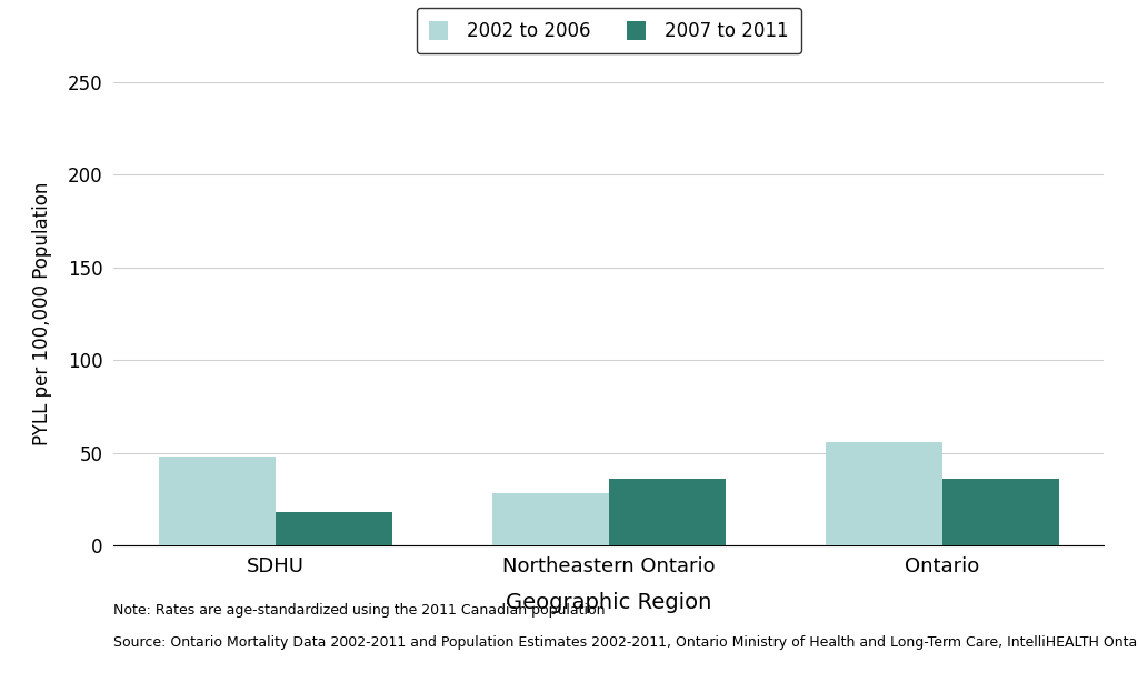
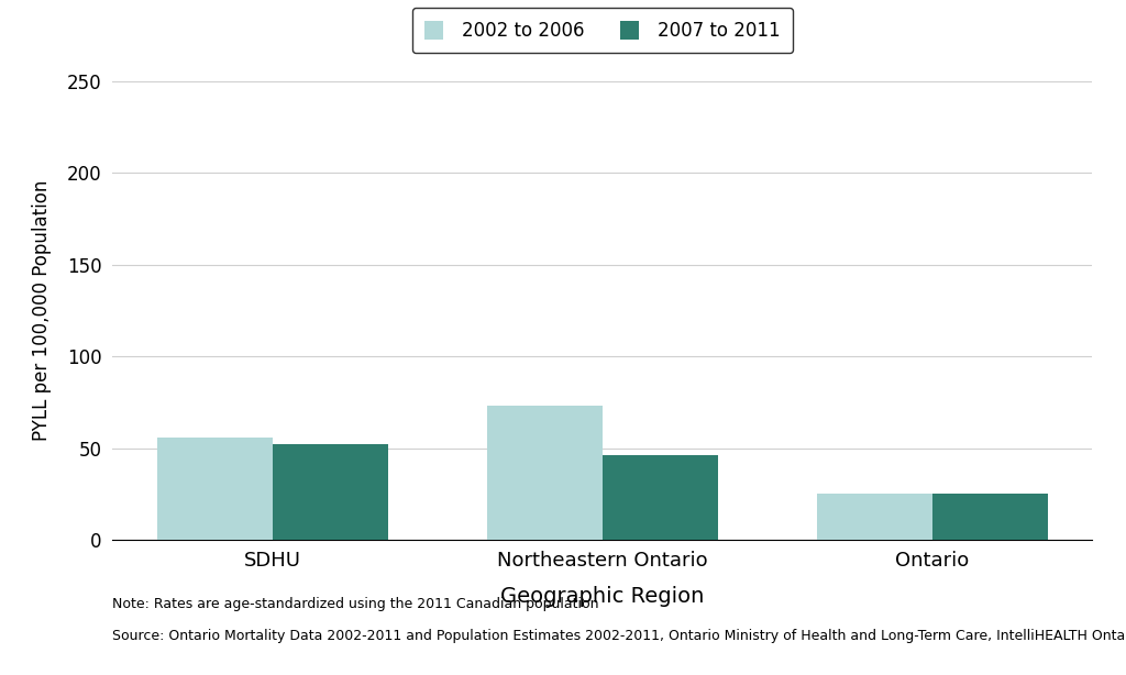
2002 to 2006/SDHU: 48 -> 56
2007 to 2011/SDHU: 18 -> 52
2002 to 2006/Northeastern Ontario: 28 -> 73
2007 to 2011/Northeastern Ontario: 36 -> 46
2002 to 2006/Ontario: 56 -> 25
2007 to 2011/Ontario: 36 -> 25
